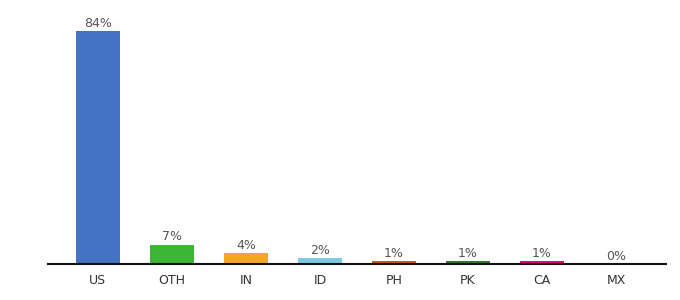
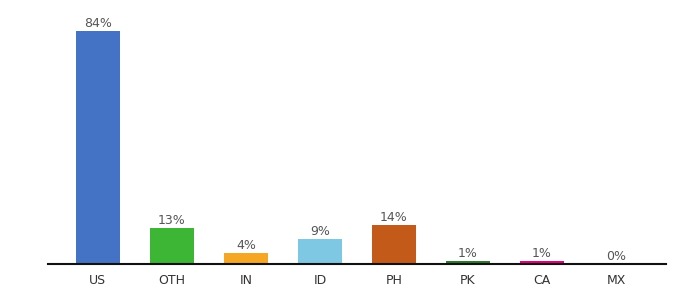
OTH: 7% -> 13%
ID: 2% -> 9%
PH: 1% -> 14%
